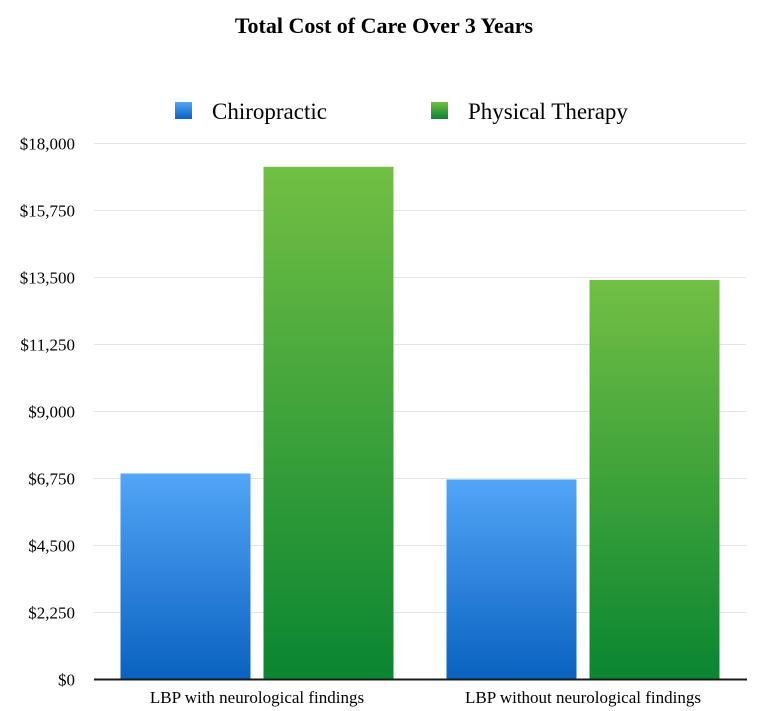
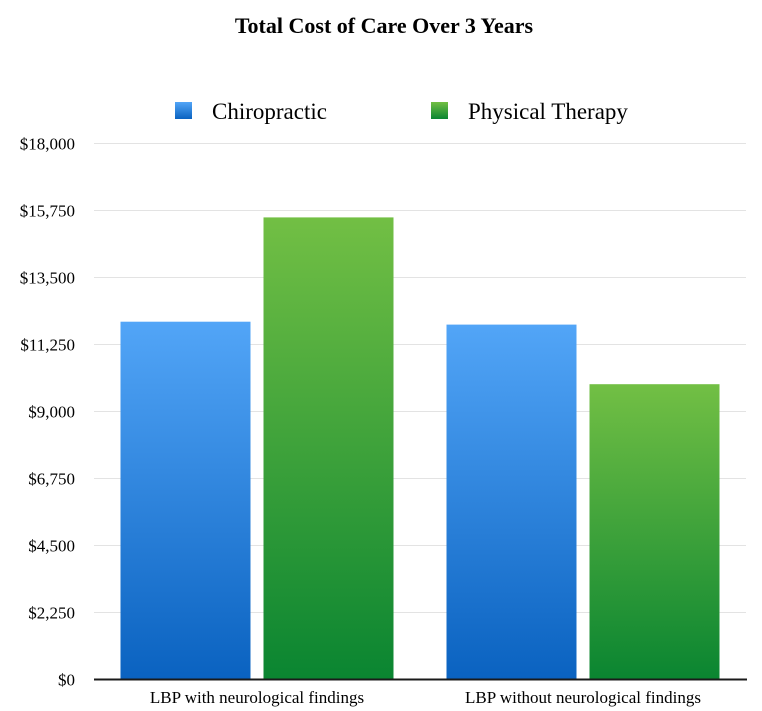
Chiropractic/LBP with neurological findings: $6900 -> $12000
Physical Therapy/LBP with neurological findings: $17200 -> $15500
Chiropractic/LBP without neurological findings: $6700 -> $11900
Physical Therapy/LBP without neurological findings: $13400 -> $9900
